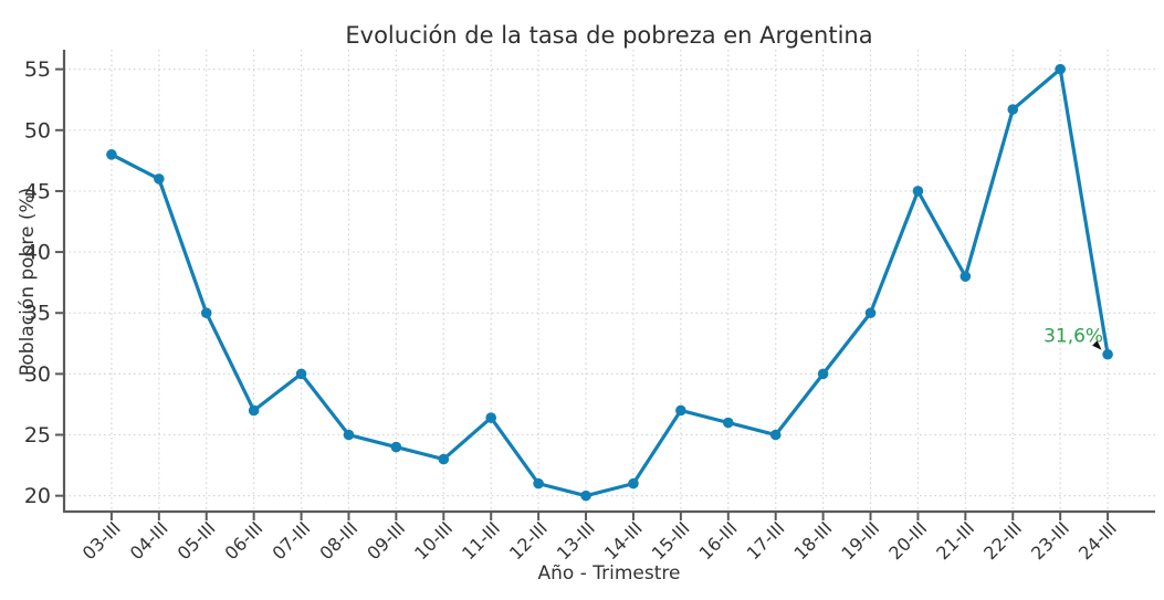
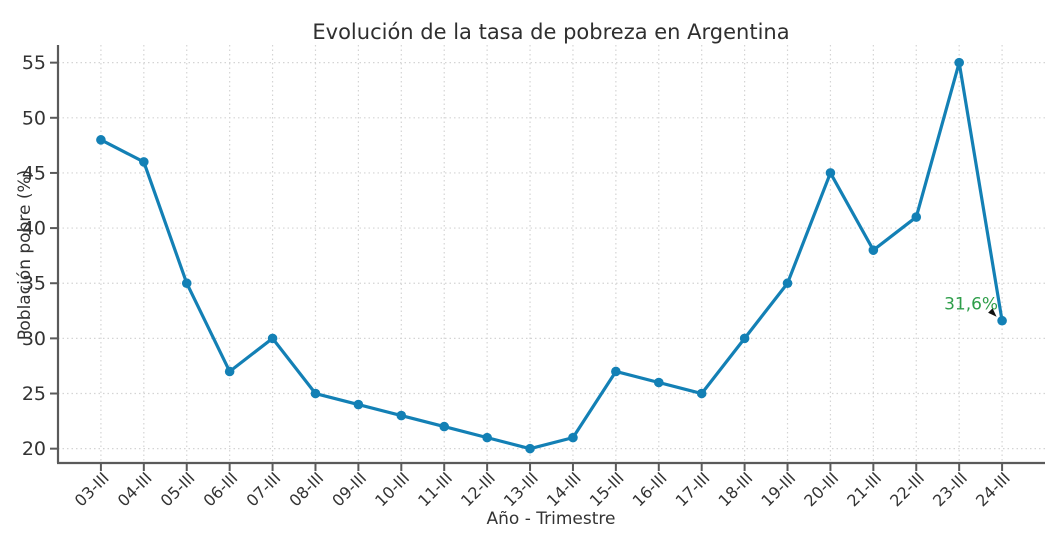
11-III: 26.4 -> 22.0
22-III: 51.7 -> 41.0
